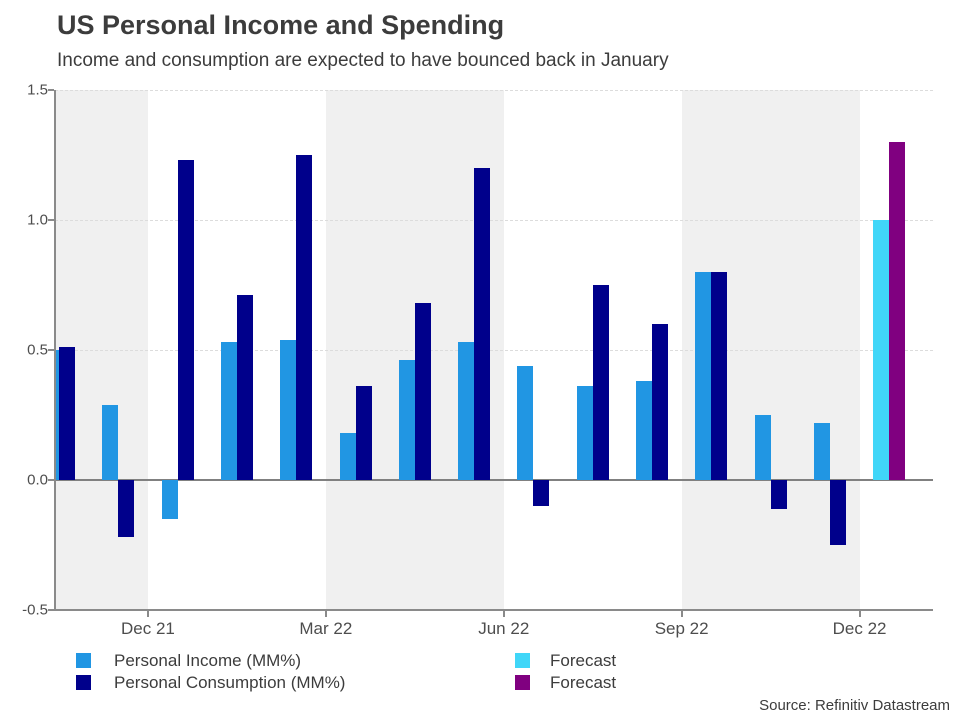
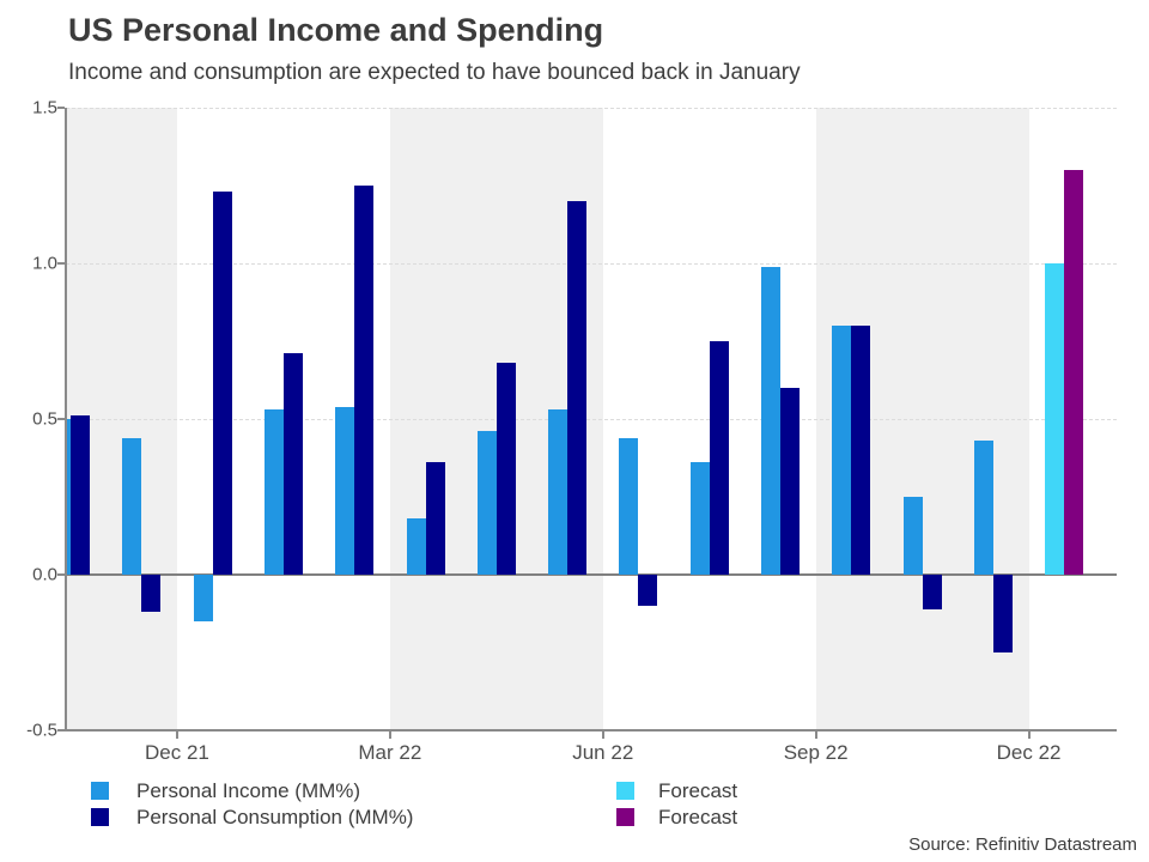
Personal Income (MM%)/Dec 21: 0.29 -> 0.44
Personal Consumption (MM%)/Dec 21: -0.22 -> -0.12
Personal Income (MM%)/Sep 22: 0.38 -> 0.99
Personal Income (MM%)/Dec 22: 0.22 -> 0.43
